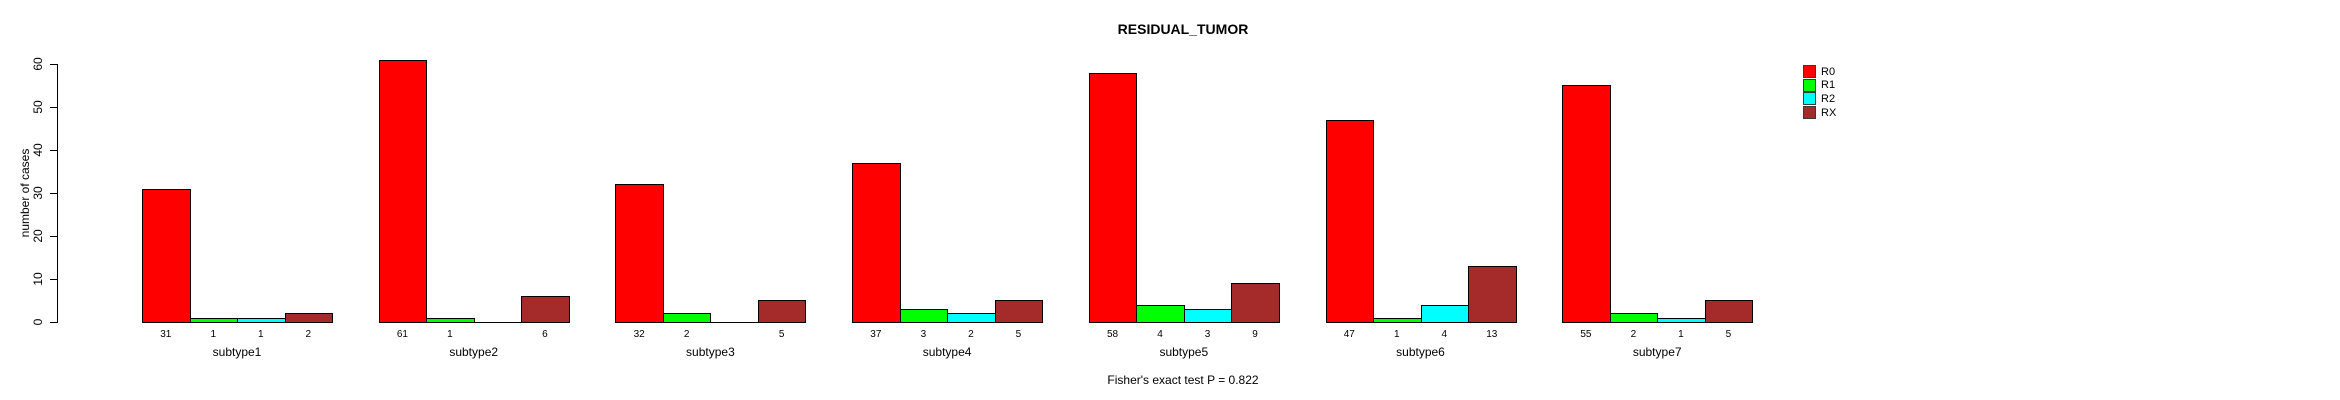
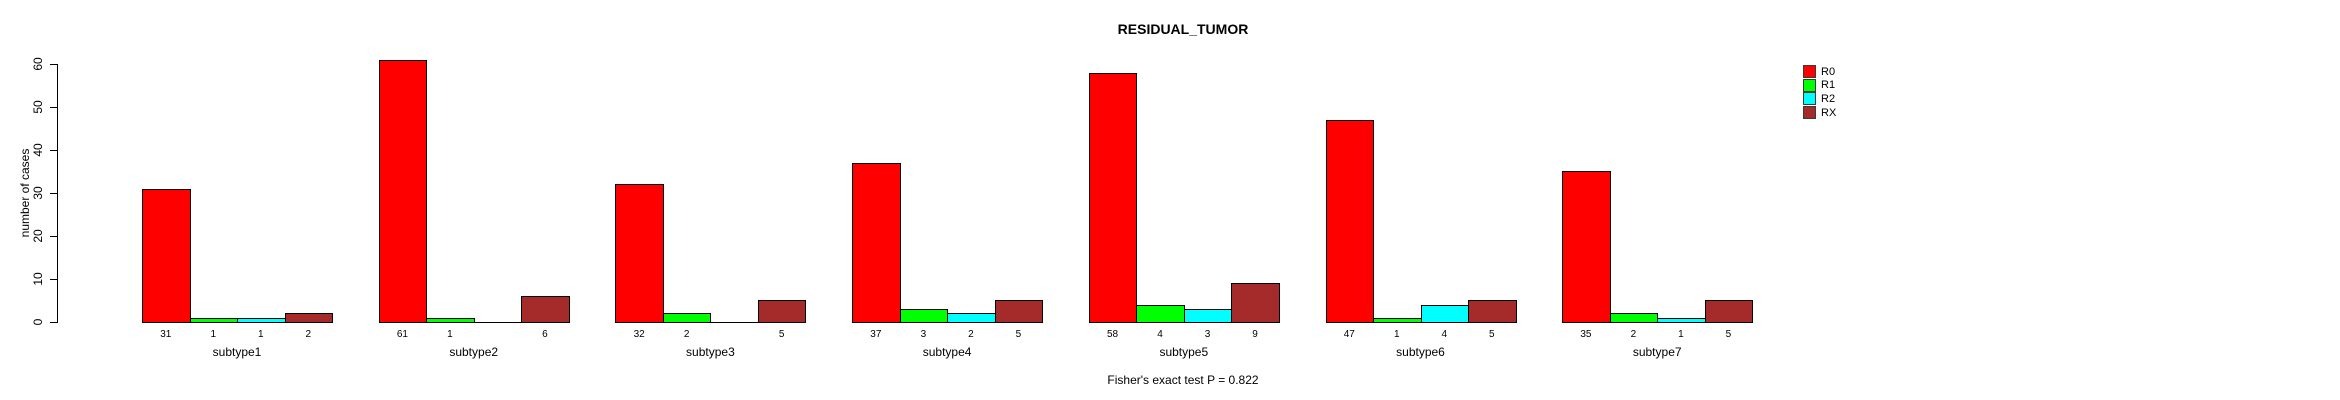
RX/subtype6: 13 -> 5
R0/subtype7: 55 -> 35
